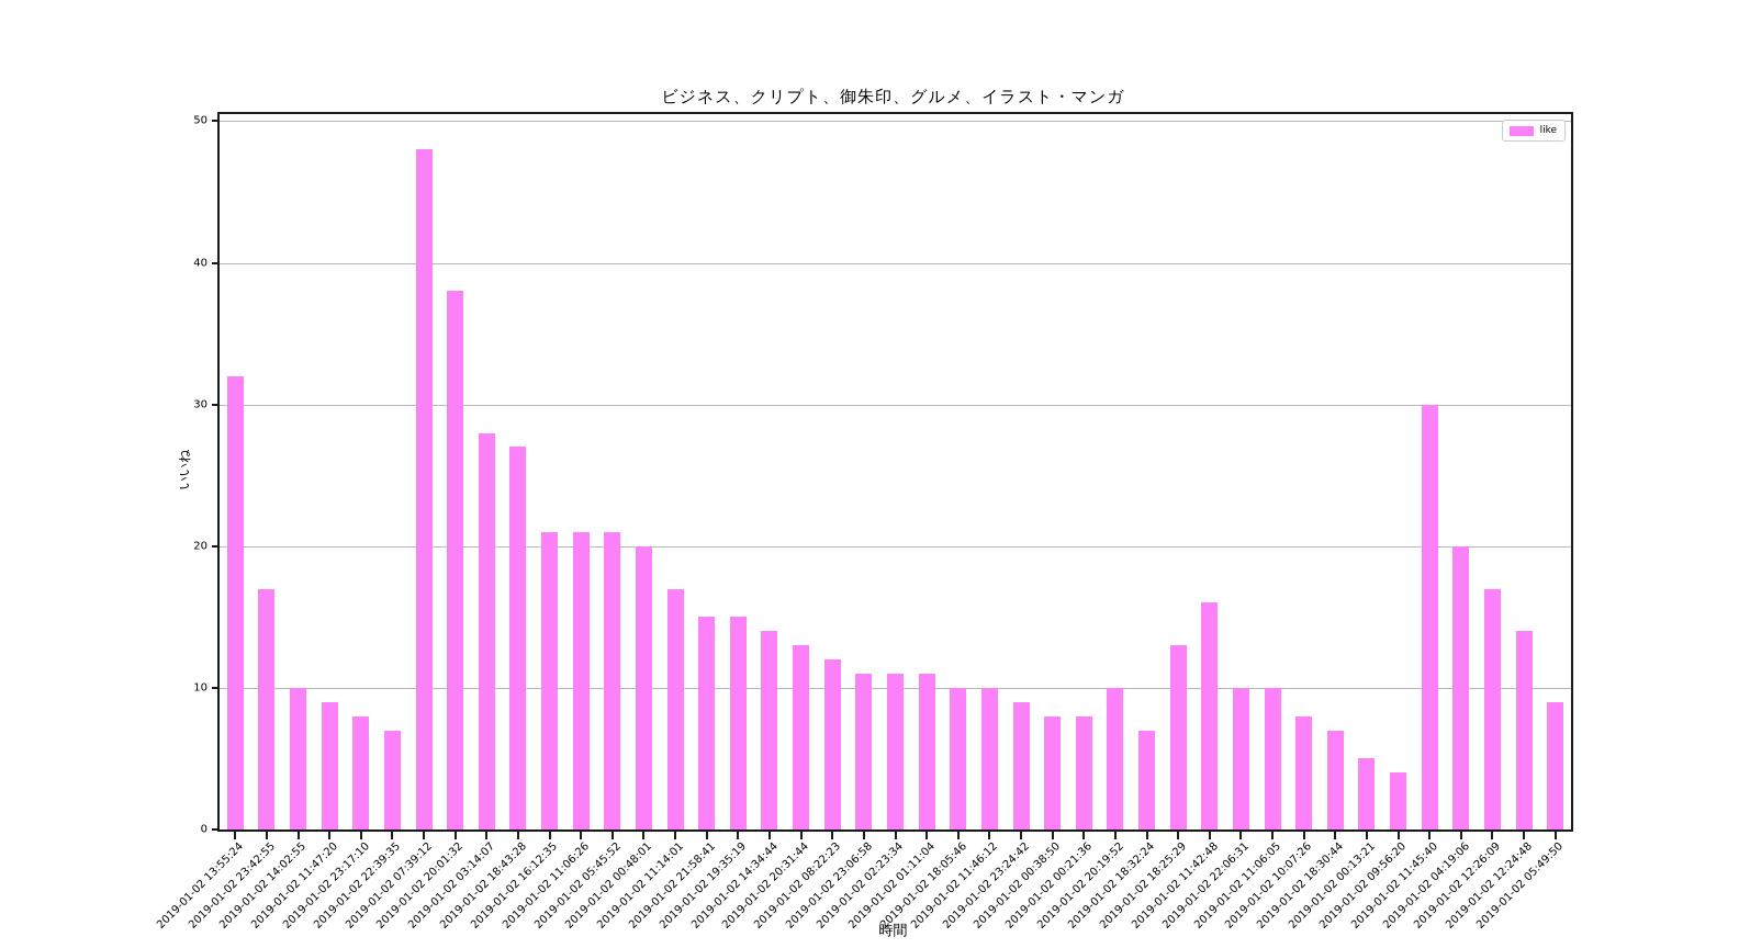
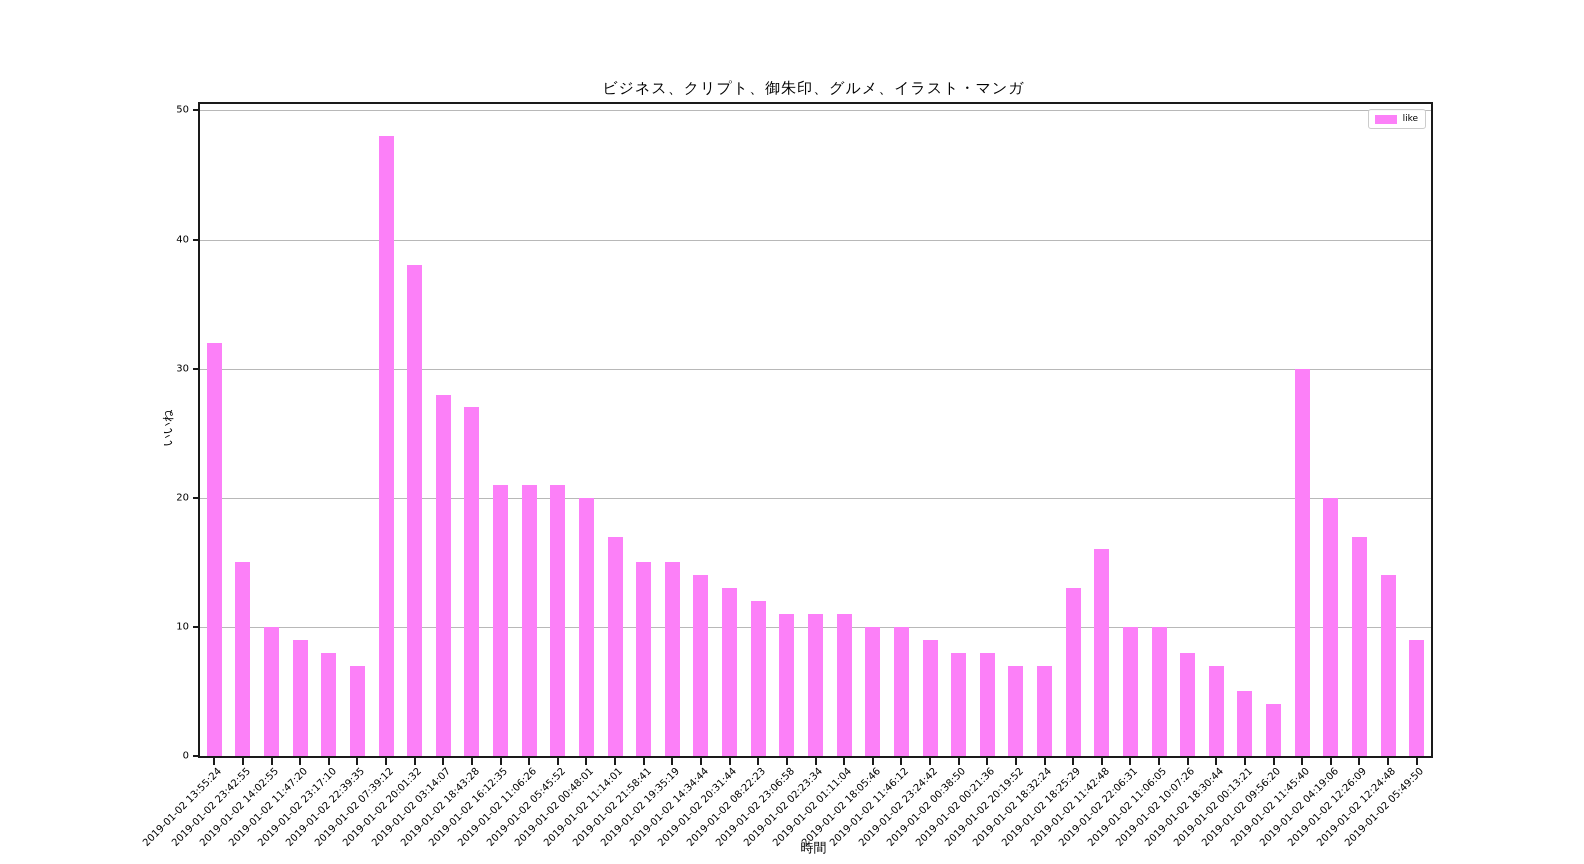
2019-01-02 23:42:55: 17 -> 15
2019-01-02 20:19:52: 10 -> 7
